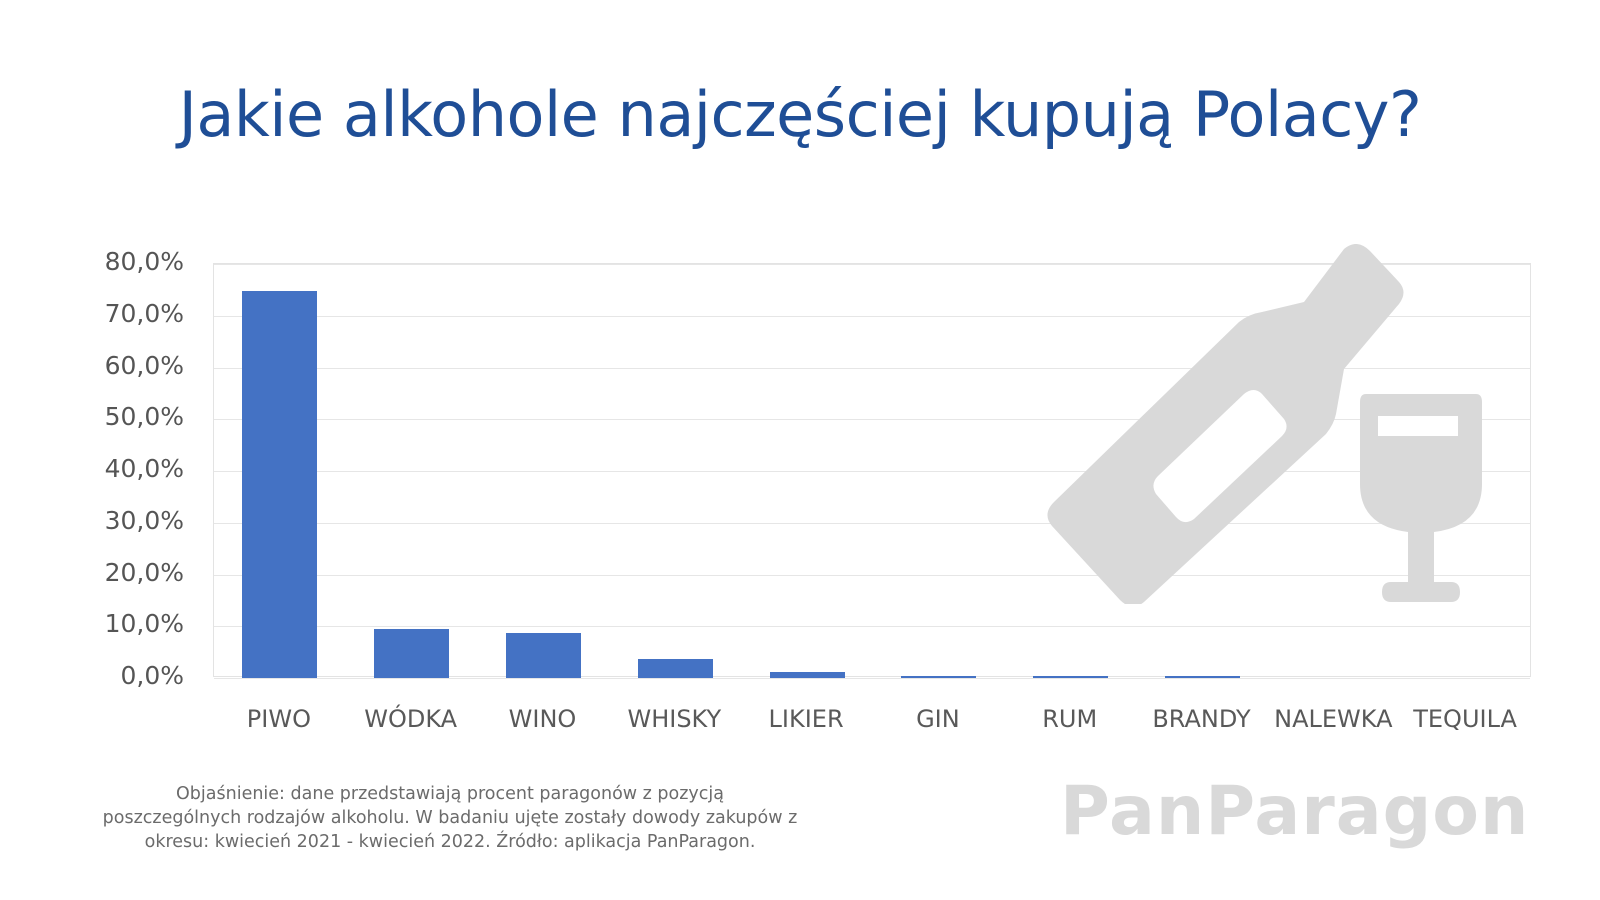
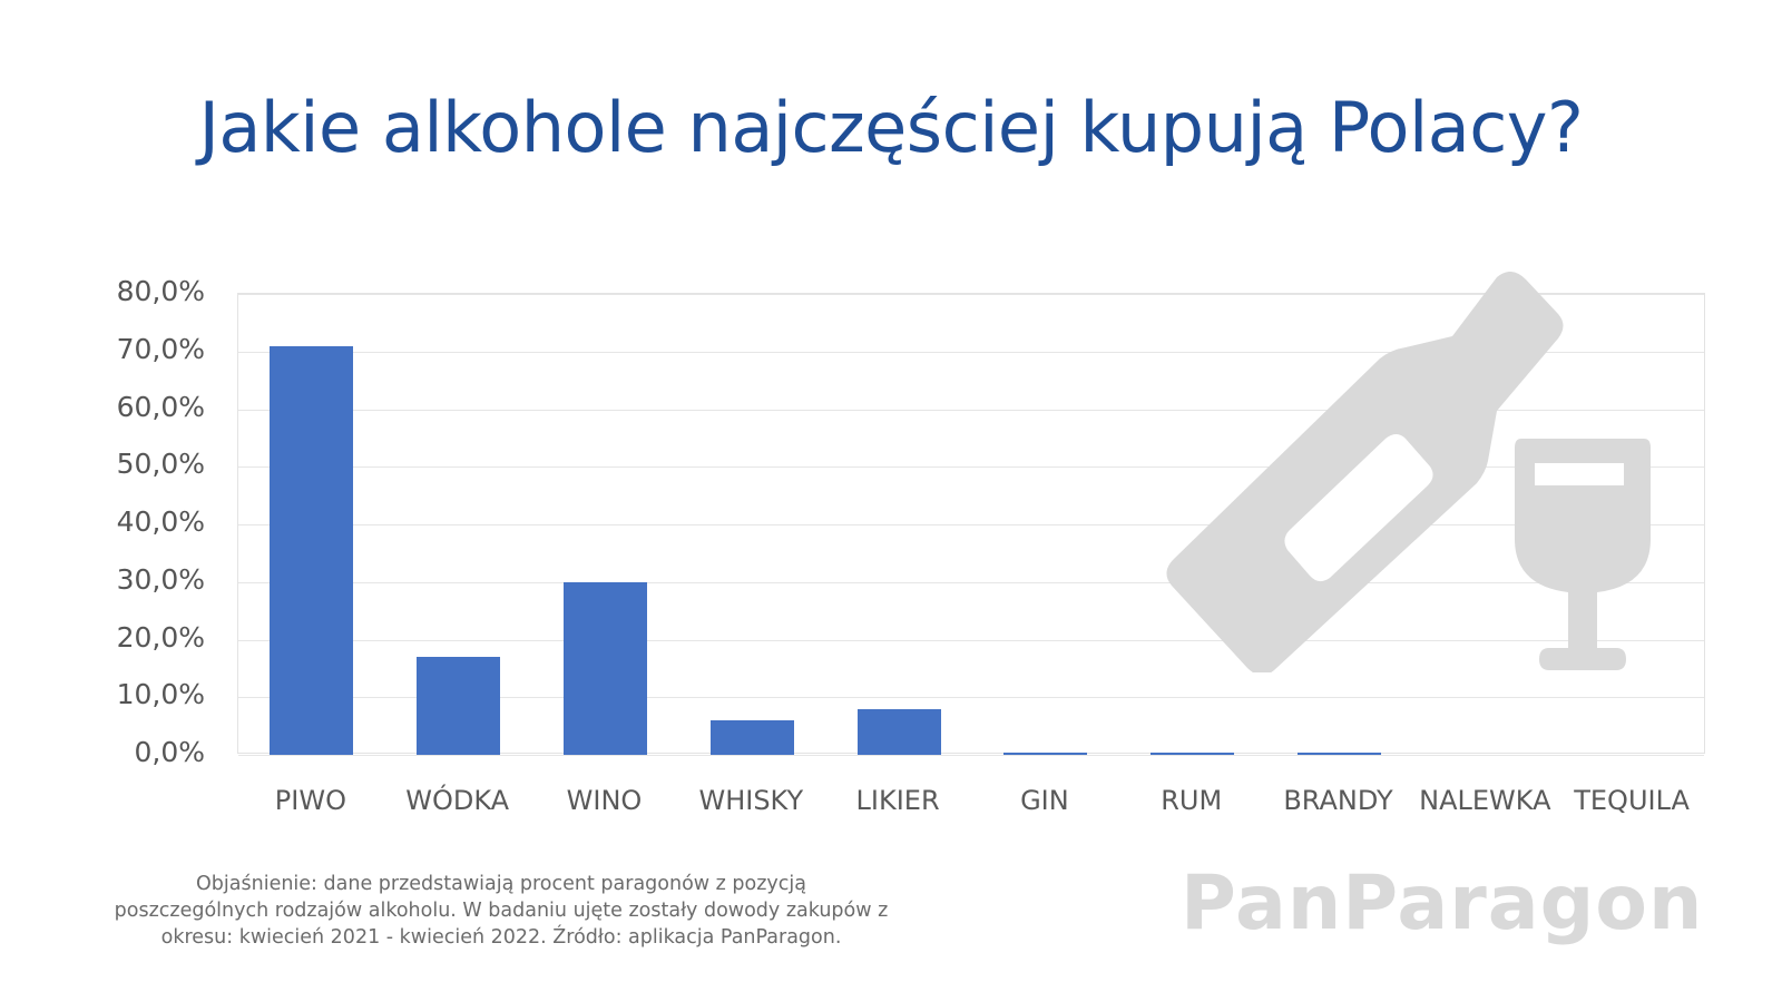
PIWO: 75% -> 71%
WÓDKA: 9% -> 17%
WINO: 9% -> 30%
WHISKY: 4% -> 6%
LIKIER: 1% -> 8%
